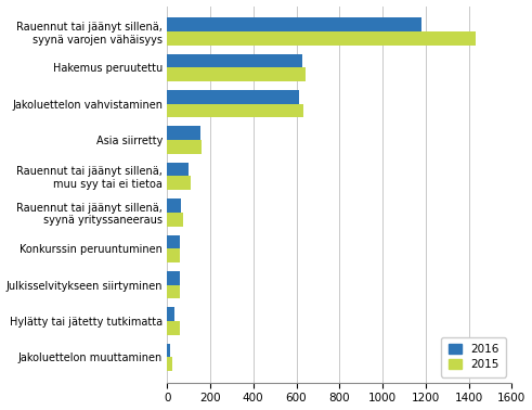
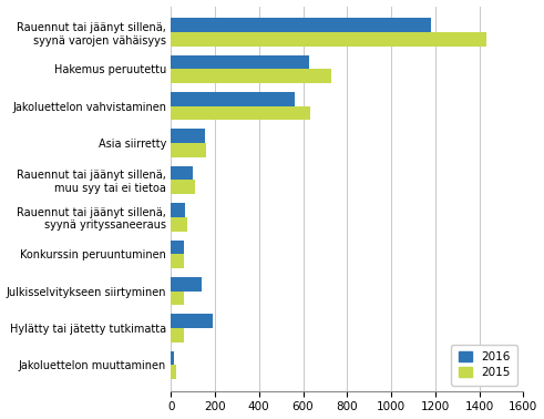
2015/Hakemus peruutettu: 640 -> 730
2016/Jakoluettelon vahvistaminen: 620 -> 560
2016/Julkisselvitykseen siirtyminen: 60 -> 140
2016/Hylätty tai jätetty tutkimatta: 30 -> 190
